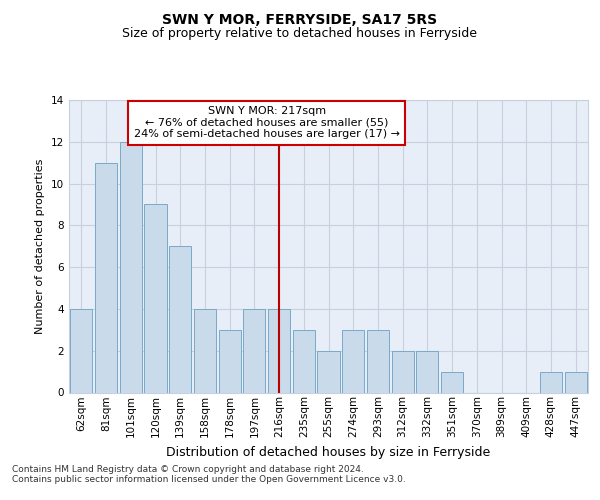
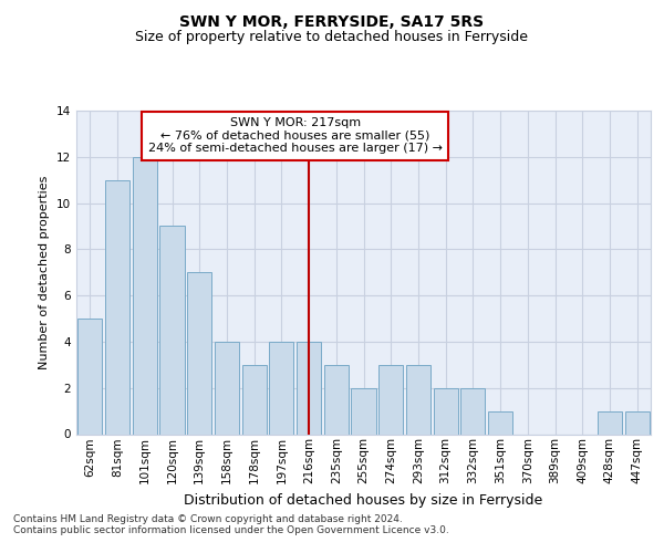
62sqm: 4 -> 5
